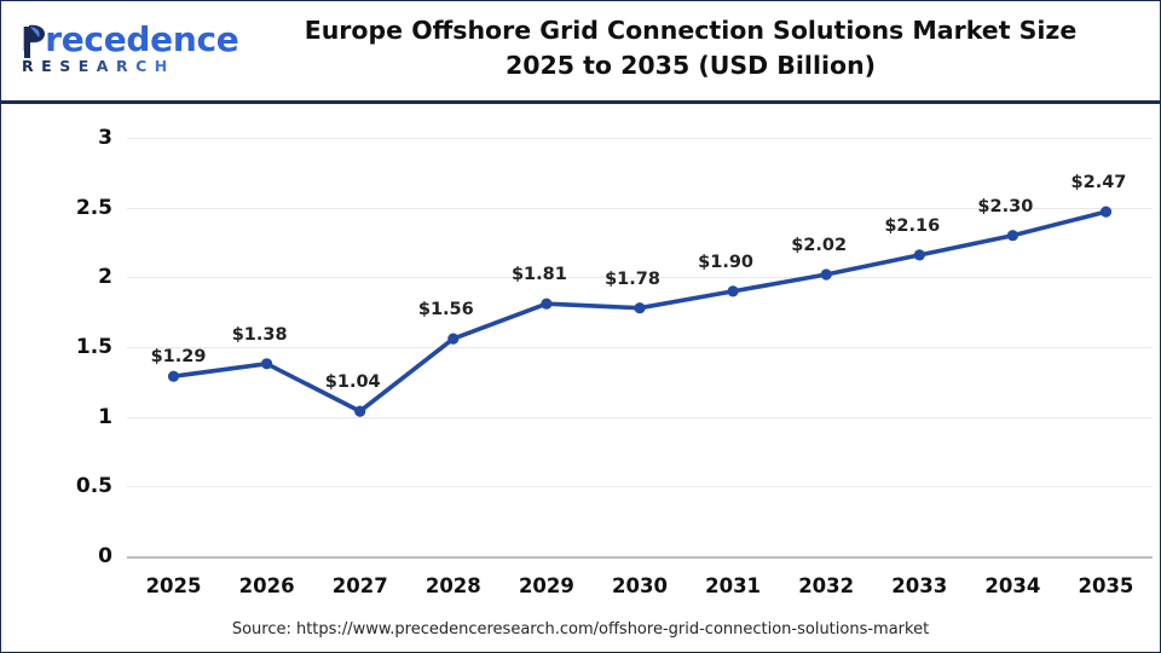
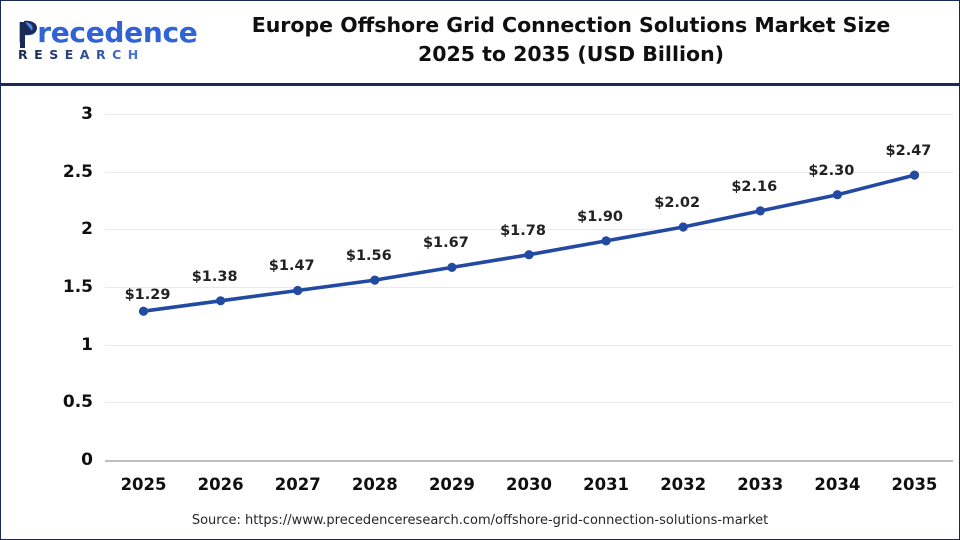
2027: $1.04 -> $1.47
2029: $1.81 -> $1.67
